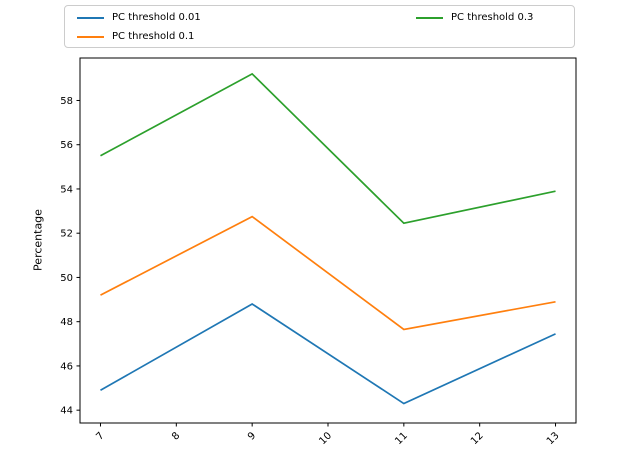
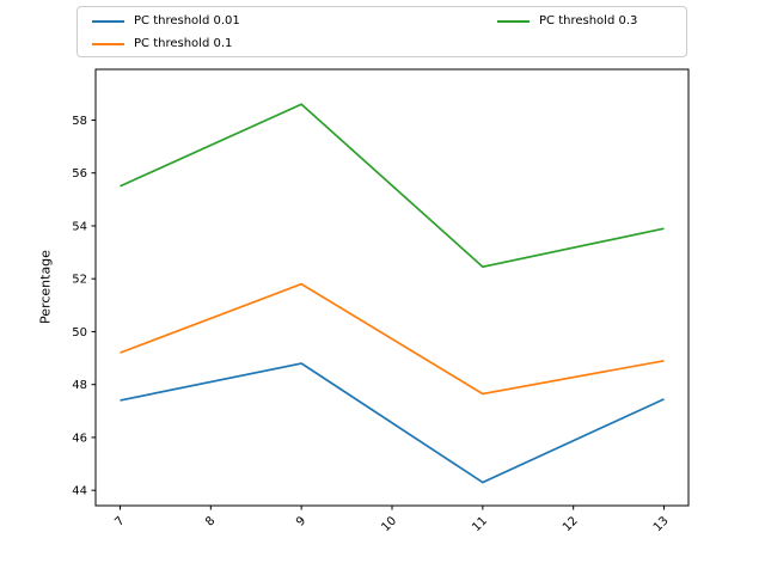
PC threshold 0.01/7: 44.9 -> 47.4
PC threshold 0.1/9: 52.8 -> 51.8
PC threshold 0.3/9: 59.2 -> 58.6
